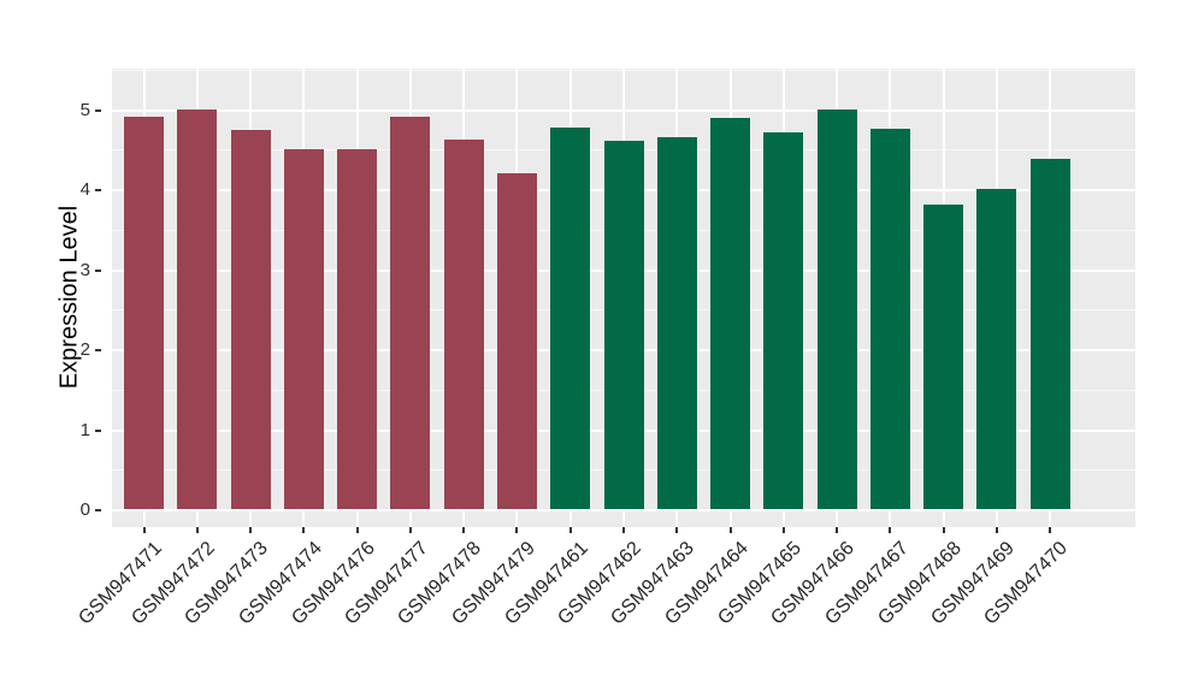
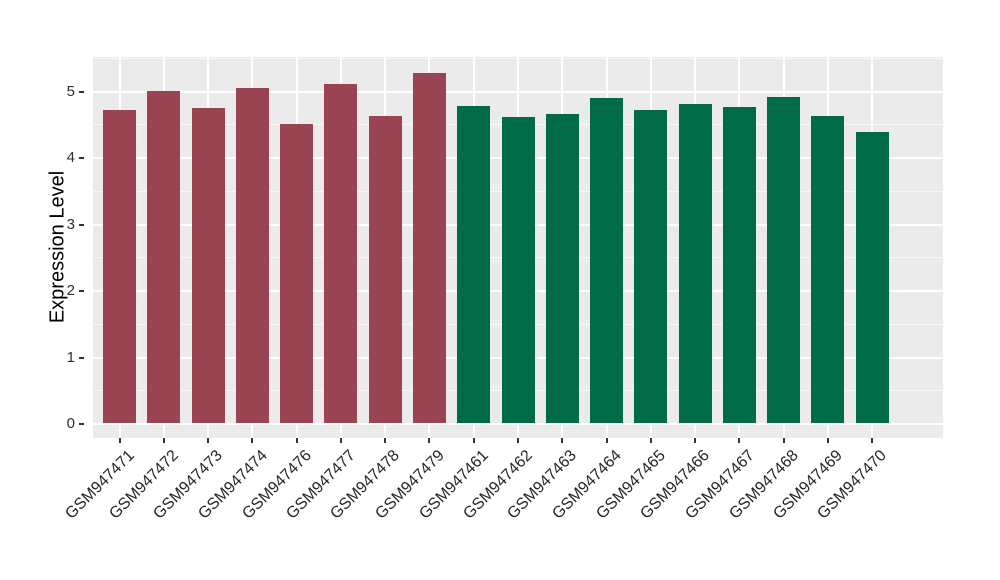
GSM947471: 4.9 -> 4.7
GSM947474: 4.5 -> 5.0
GSM947477: 4.9 -> 5.1
GSM947479: 4.2 -> 5.3
GSM947466: 5.0 -> 4.8
GSM947468: 3.8 -> 4.9
GSM947469: 4.0 -> 4.6
